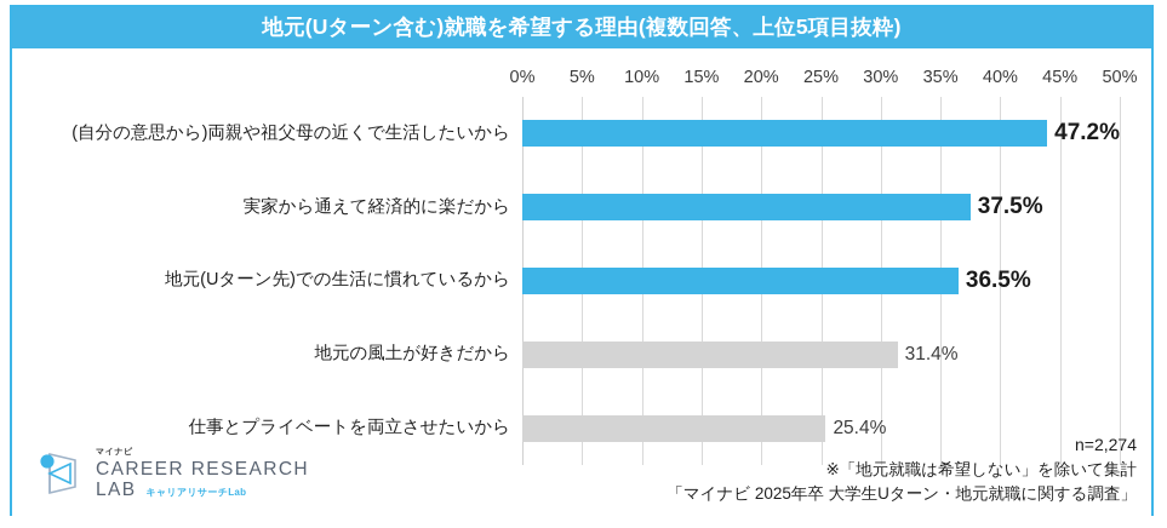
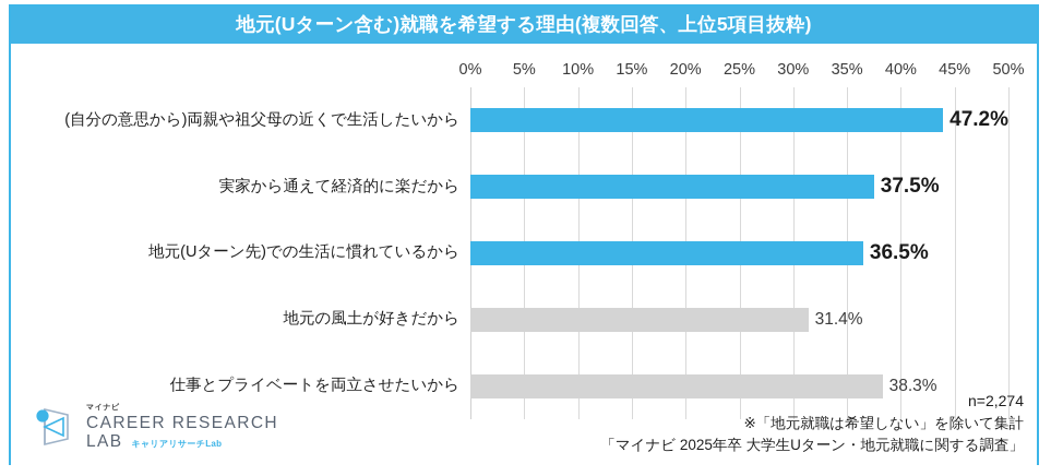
仕事とプライベートを両立させたいから: 25.4% -> 38.3%
